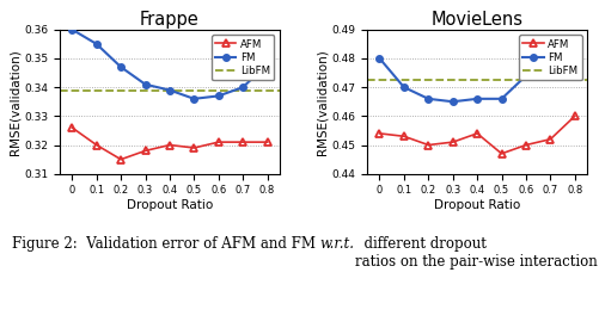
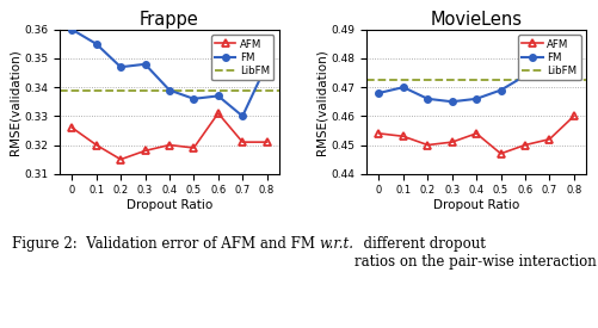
Frappe/FM/0.3: 0.341 -> 0.348
Frappe/AFM/0.6: 0.321 -> 0.331
Frappe/FM/0.7: 0.340 -> 0.330
MovieLens/FM/0: 0.480 -> 0.468
MovieLens/FM/0.5: 0.466 -> 0.469
